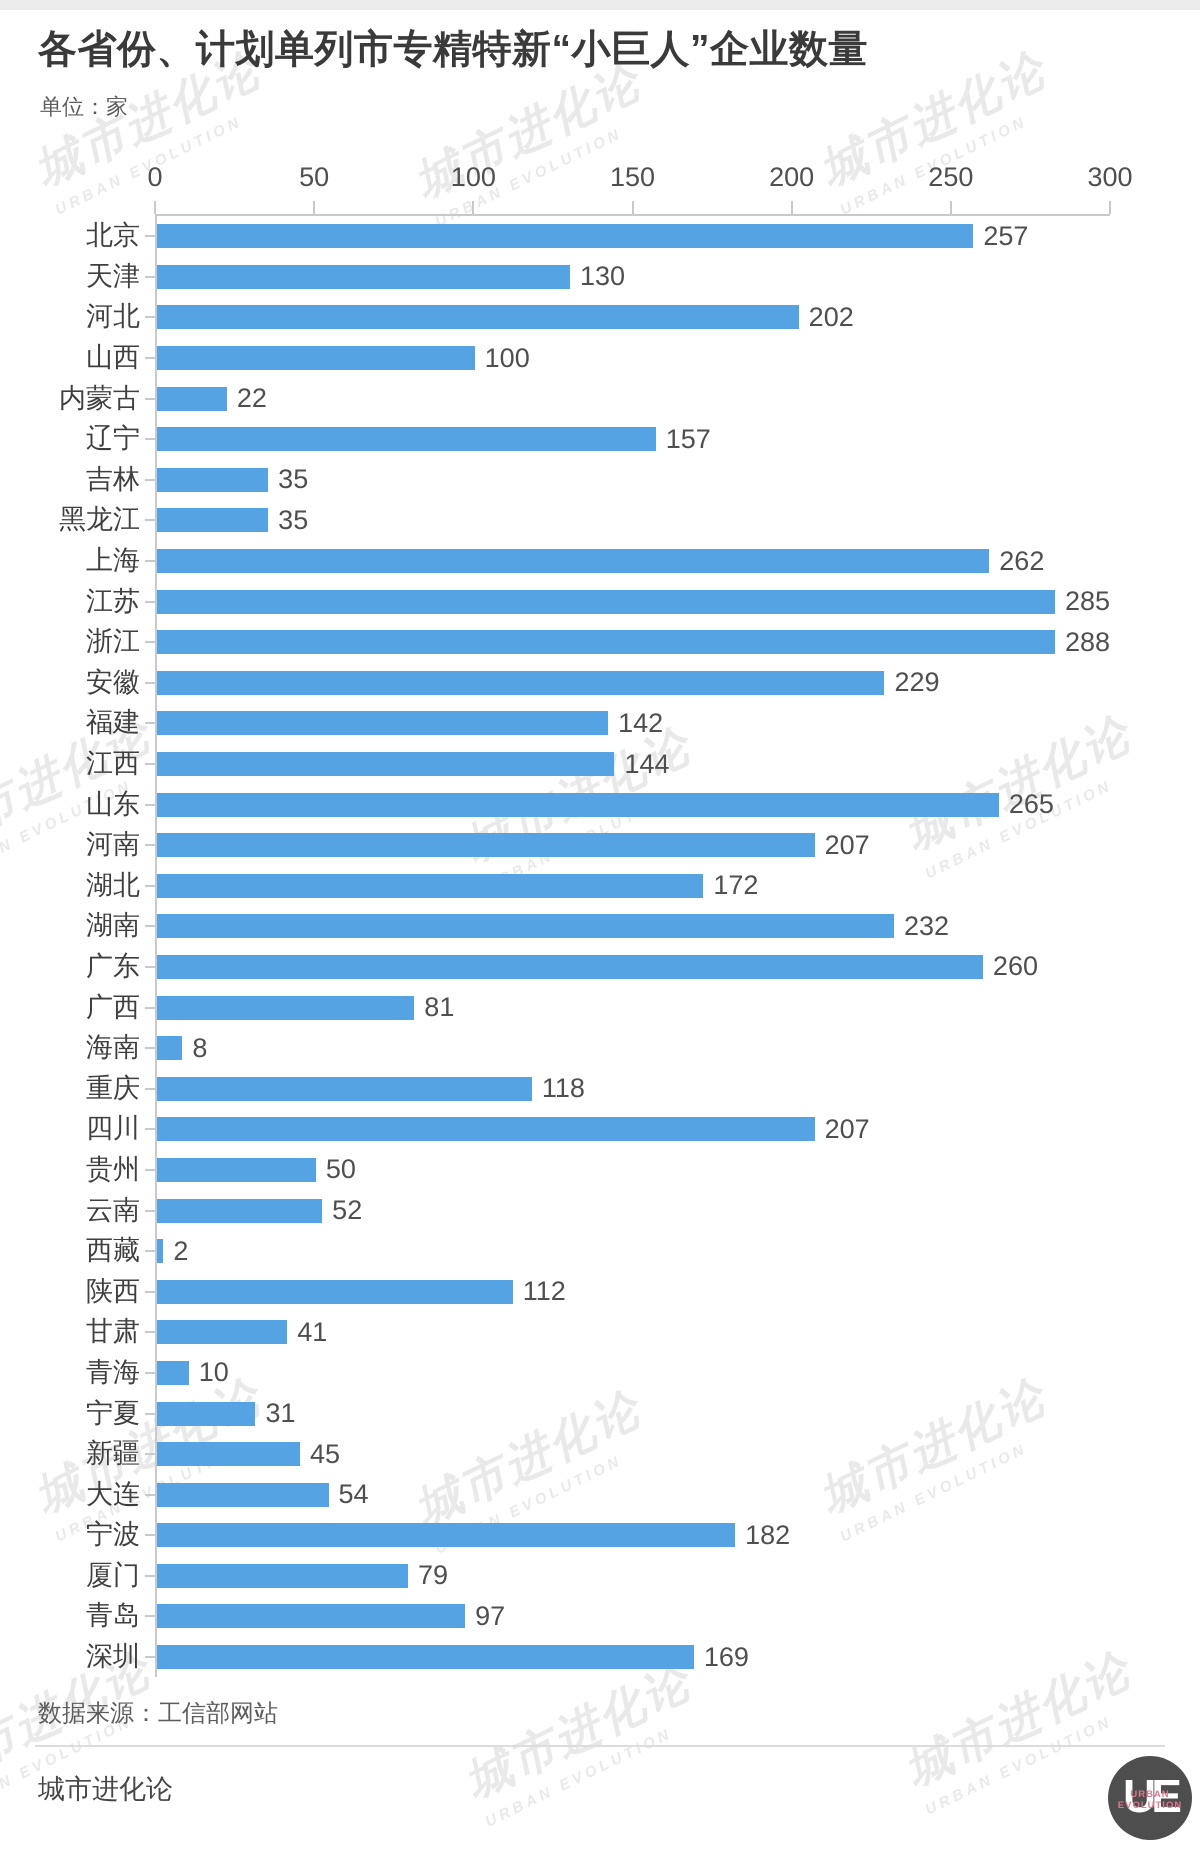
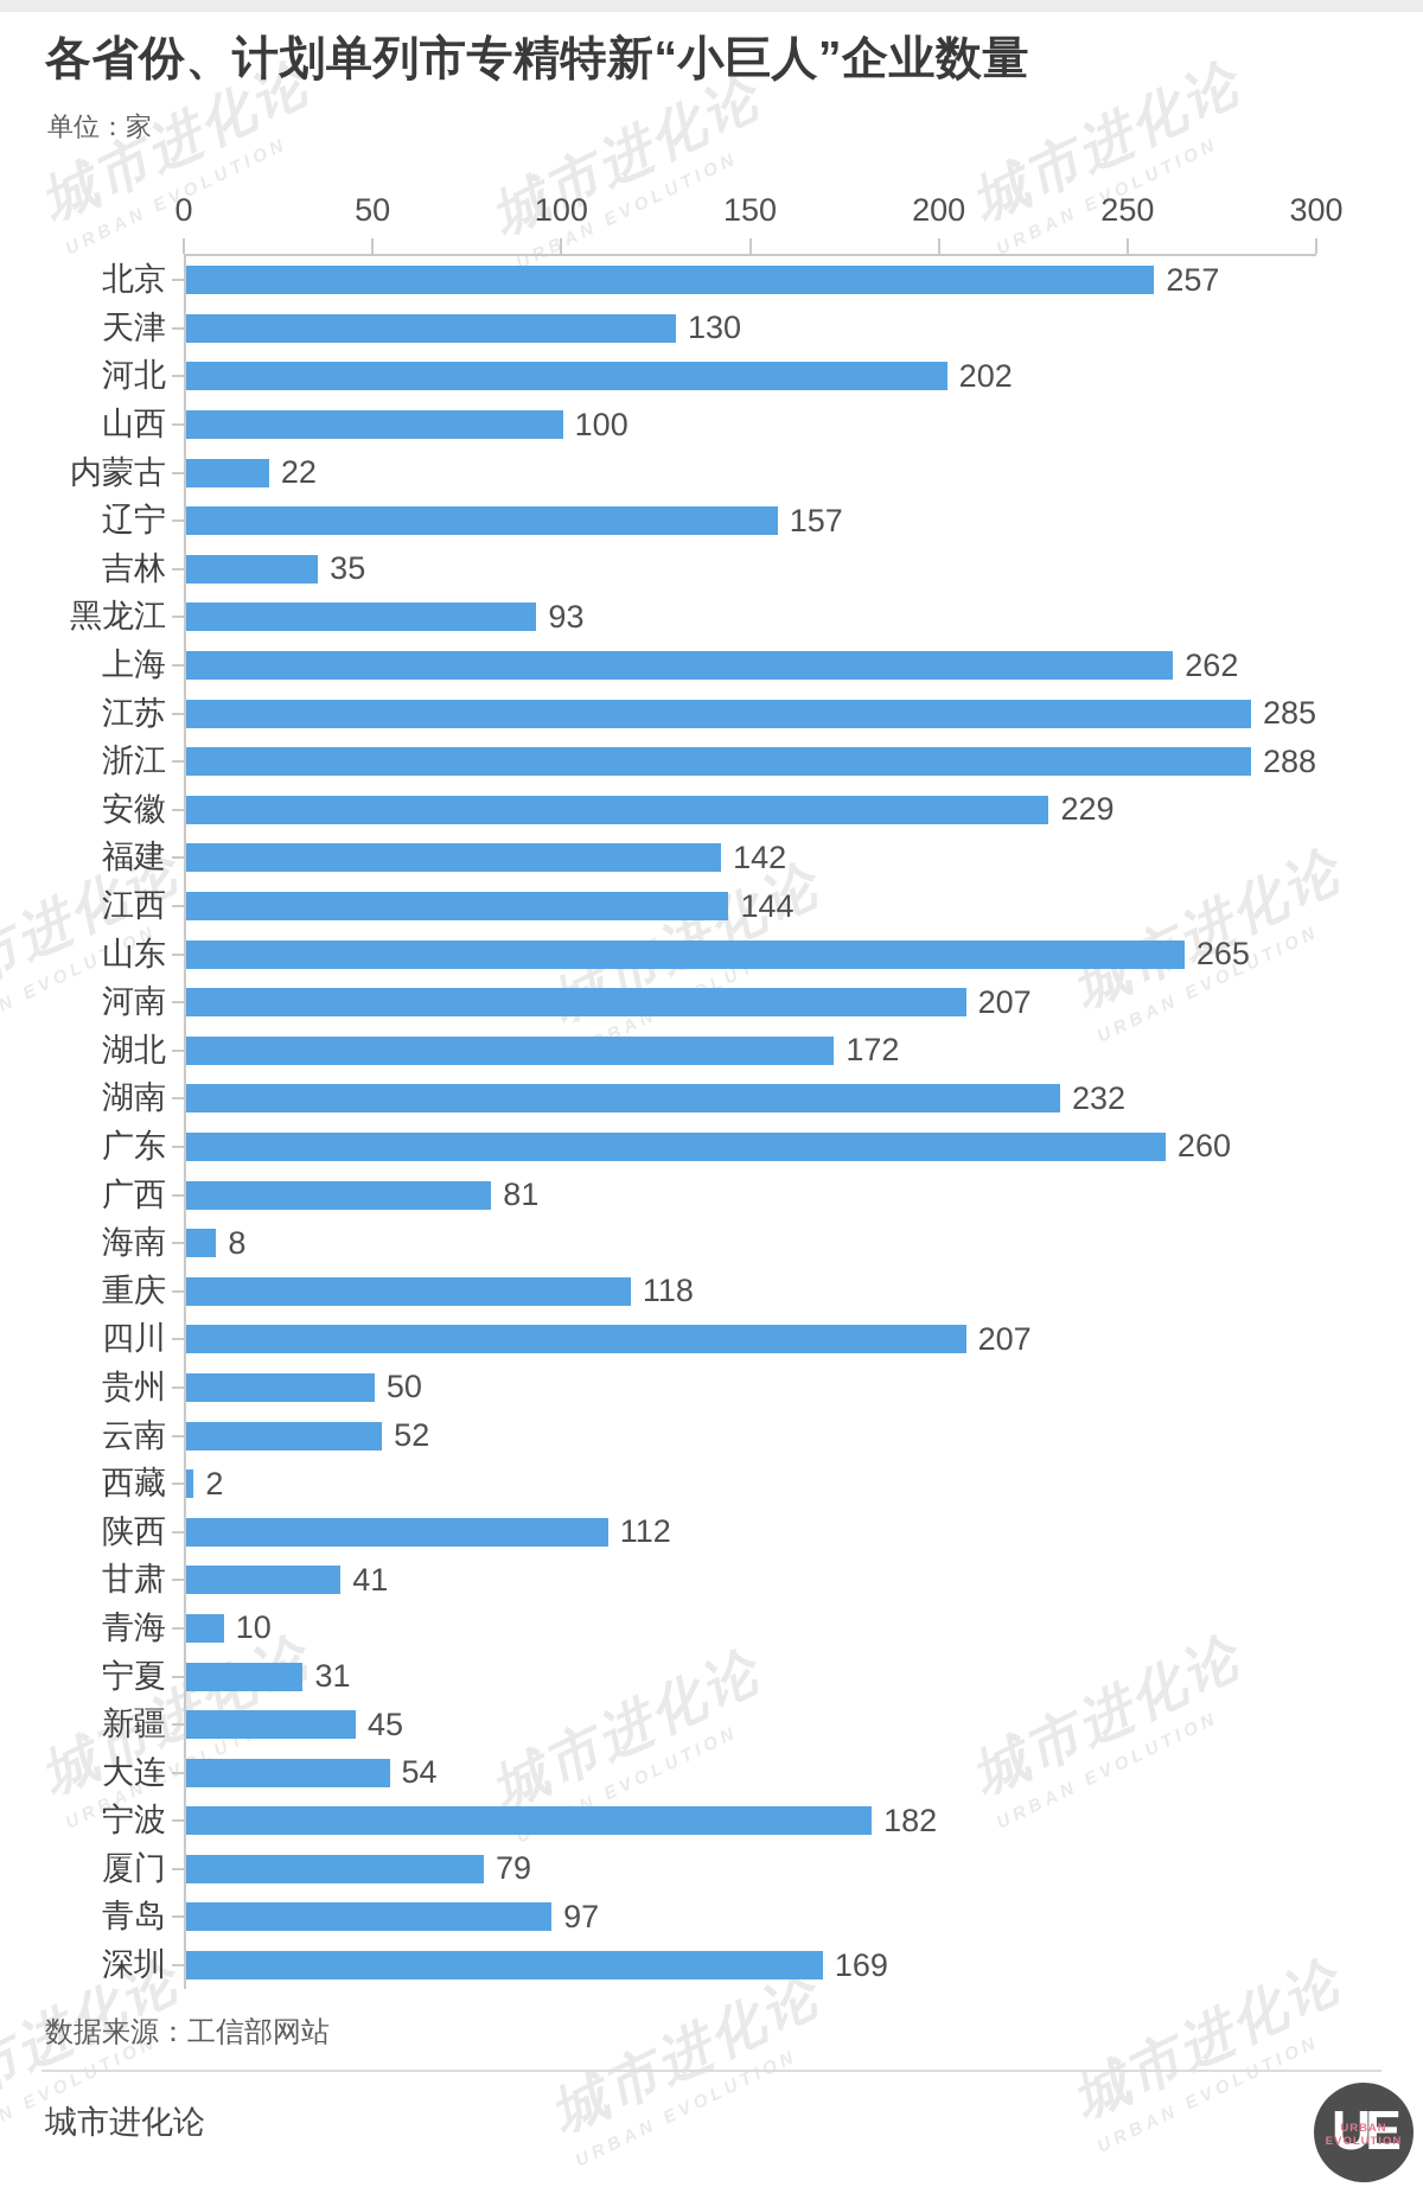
黑龙江: 35 -> 93
